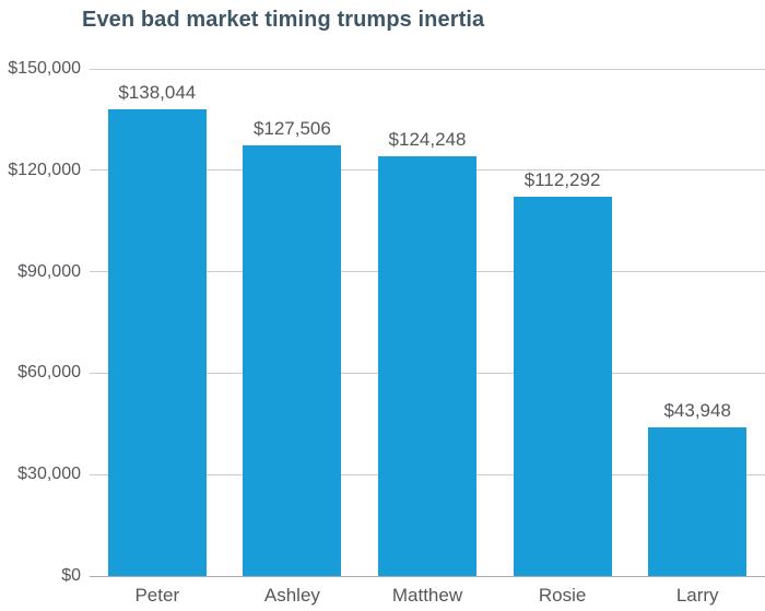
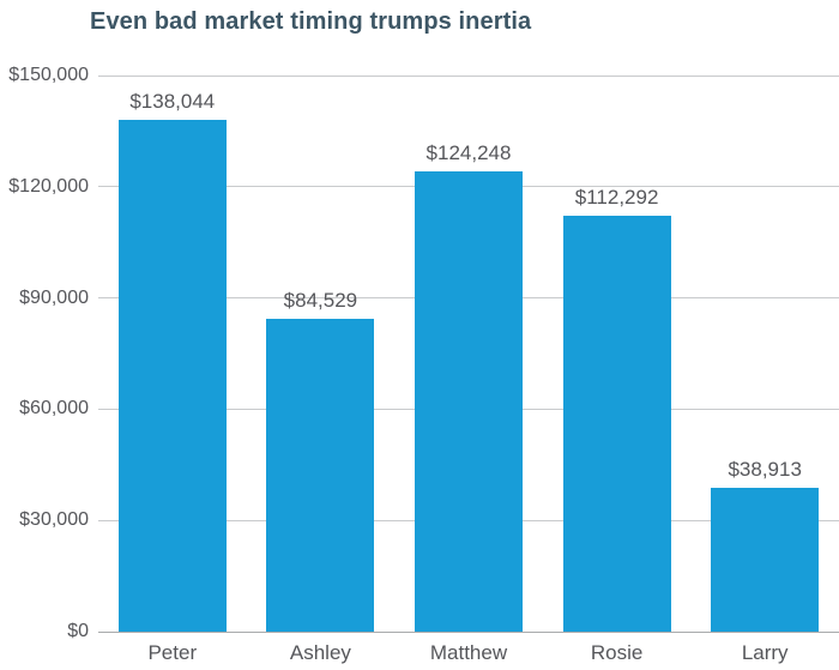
Ashley: $127,506 -> $84,529
Larry: $43,948 -> $38,913
